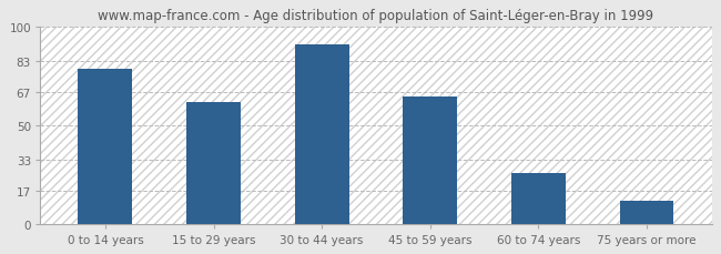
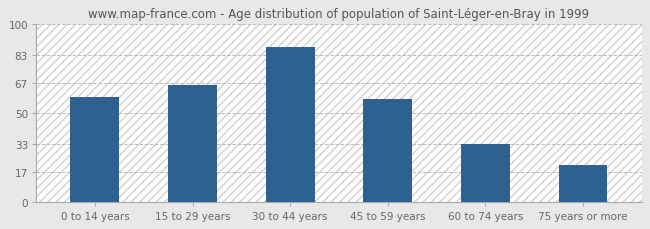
0 to 14 years: 79 -> 59
15 to 29 years: 62 -> 66
30 to 44 years: 91 -> 87
45 to 59 years: 65 -> 58
60 to 74 years: 26 -> 33
75 years or more: 12 -> 21
